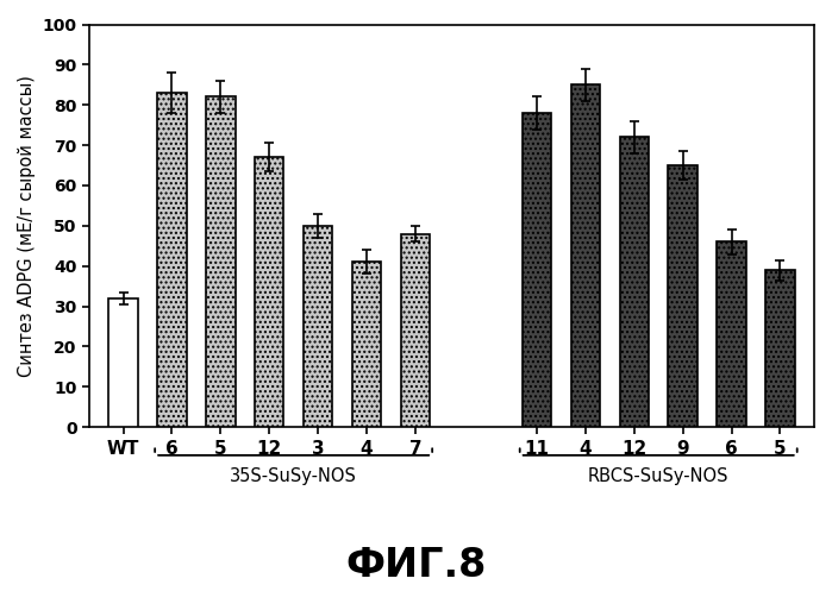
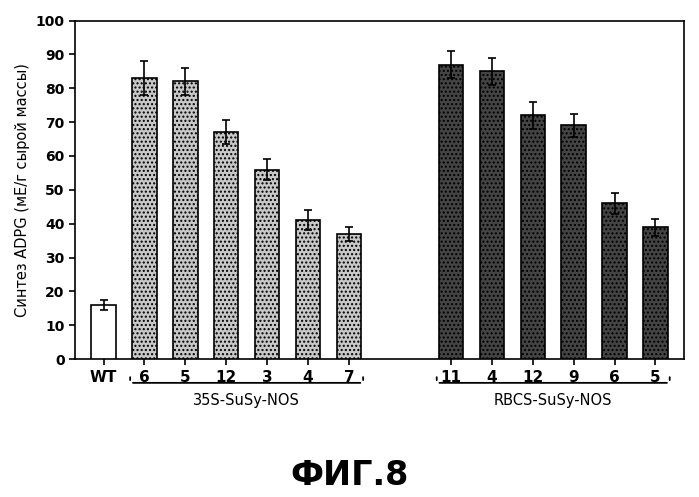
WT: 32 -> 16
3: 50 -> 56
7: 48 -> 37
11: 78 -> 87
9: 65 -> 69
